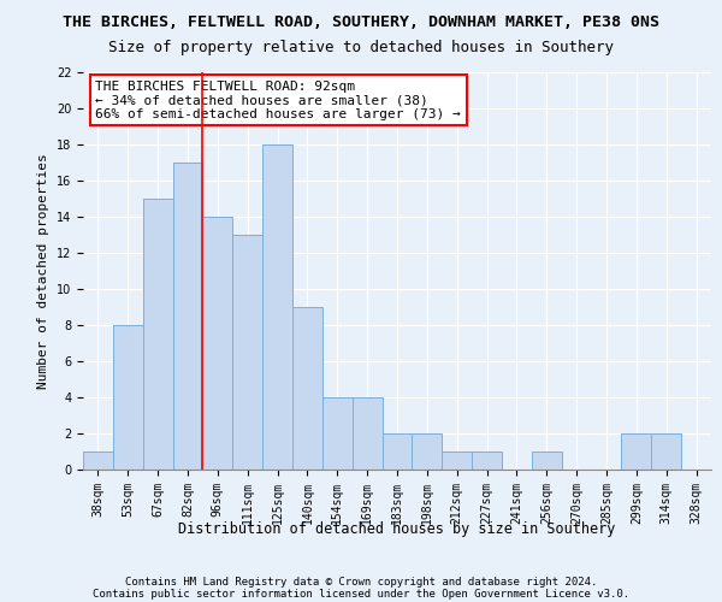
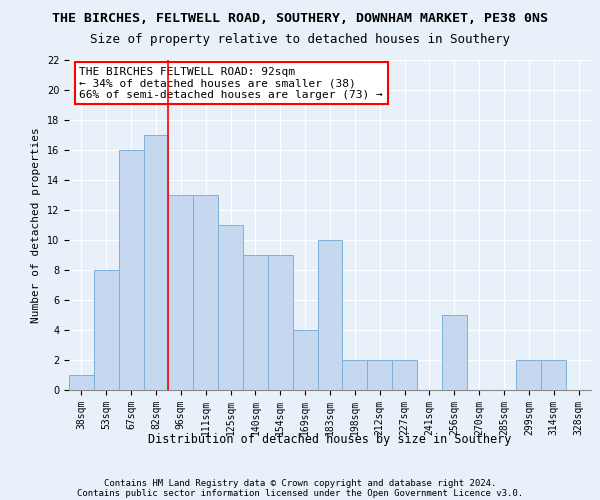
67sqm: 15 -> 16
96sqm: 14 -> 13
125sqm: 18 -> 11
154sqm: 4 -> 9
183sqm: 2 -> 10
212sqm: 1 -> 2
227sqm: 1 -> 2
256sqm: 1 -> 5
